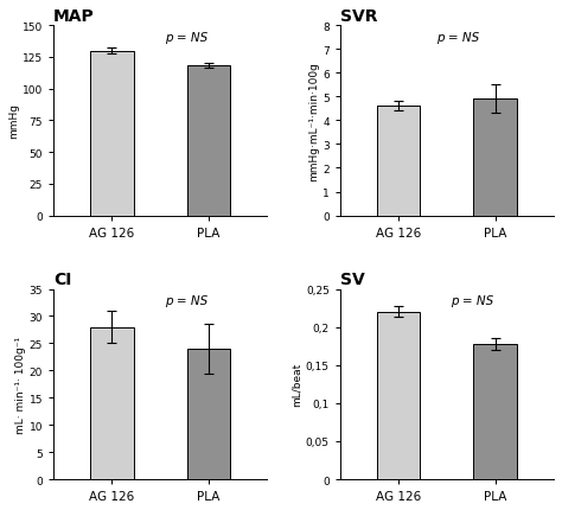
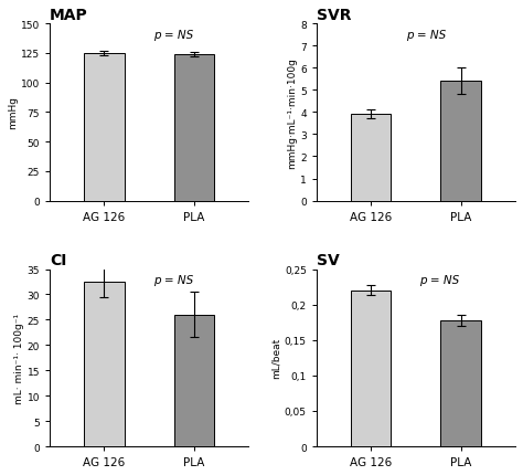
MAP/AG 126: 130 -> 125
MAP/PLA: 118 -> 124
SVR/AG 126: 4.6 -> 3.9
SVR/PLA: 4.9 -> 5.4
CI/AG 126: 28.0 -> 32.5
CI/PLA: 24.0 -> 26.0
